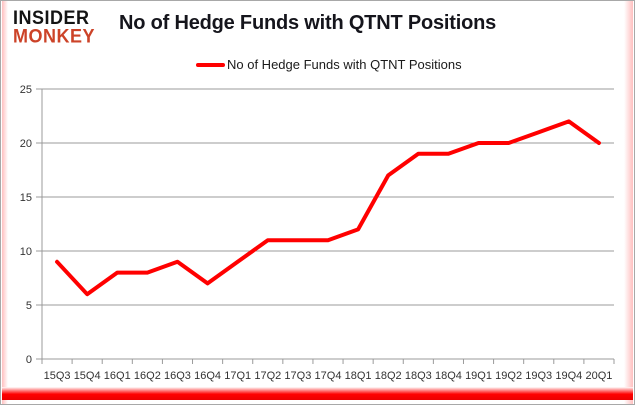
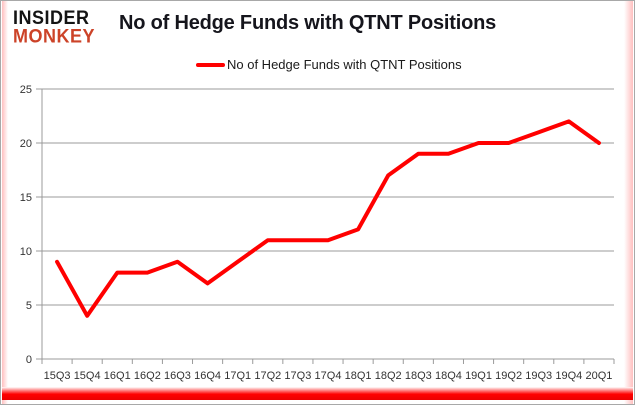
15Q4: 6 -> 4
